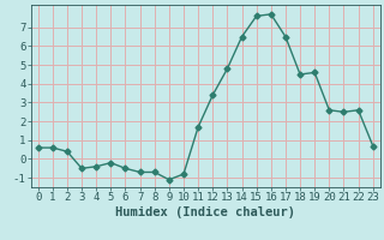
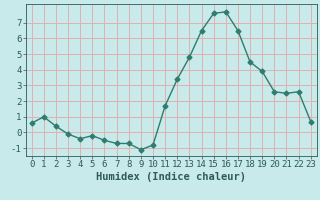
1: 0.6 -> 1.0
3: -0.5 -> -0.1
19: 4.6 -> 3.9
